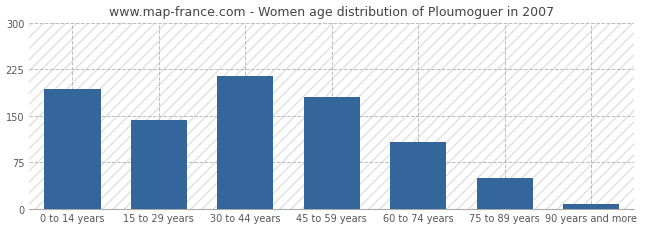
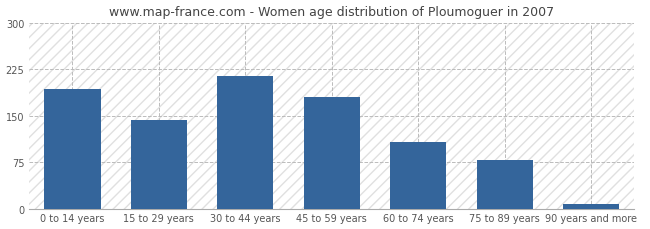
75 to 89 years: 50 -> 78
